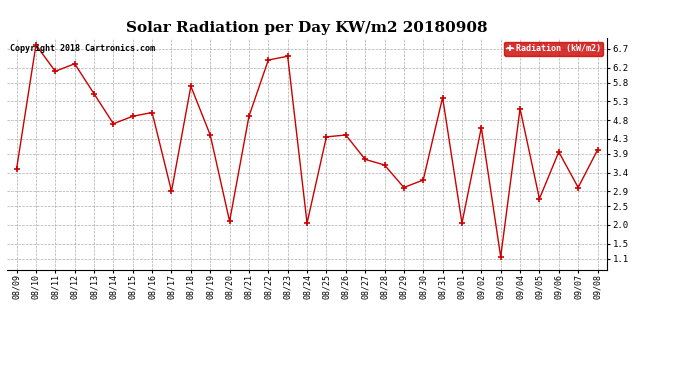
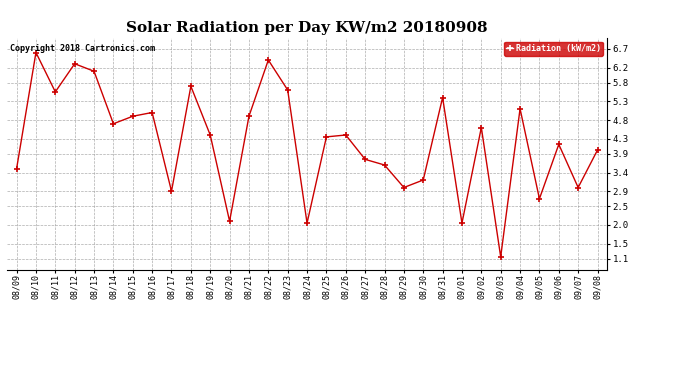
08/10: 6.80 -> 6.60
08/11: 6.10 -> 5.55
08/13: 5.50 -> 6.10
08/23: 6.50 -> 5.60
09/06: 3.95 -> 4.15
